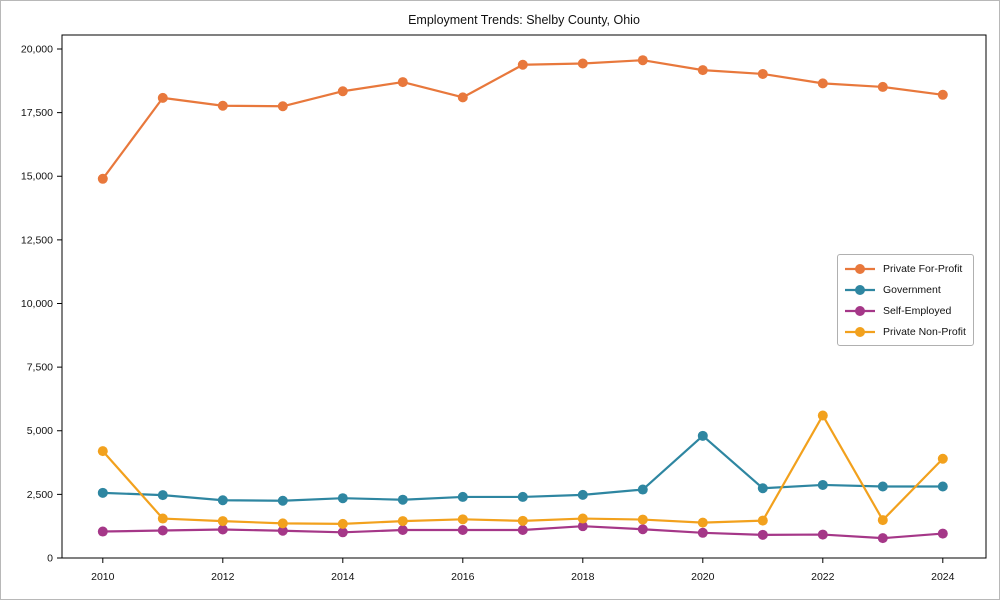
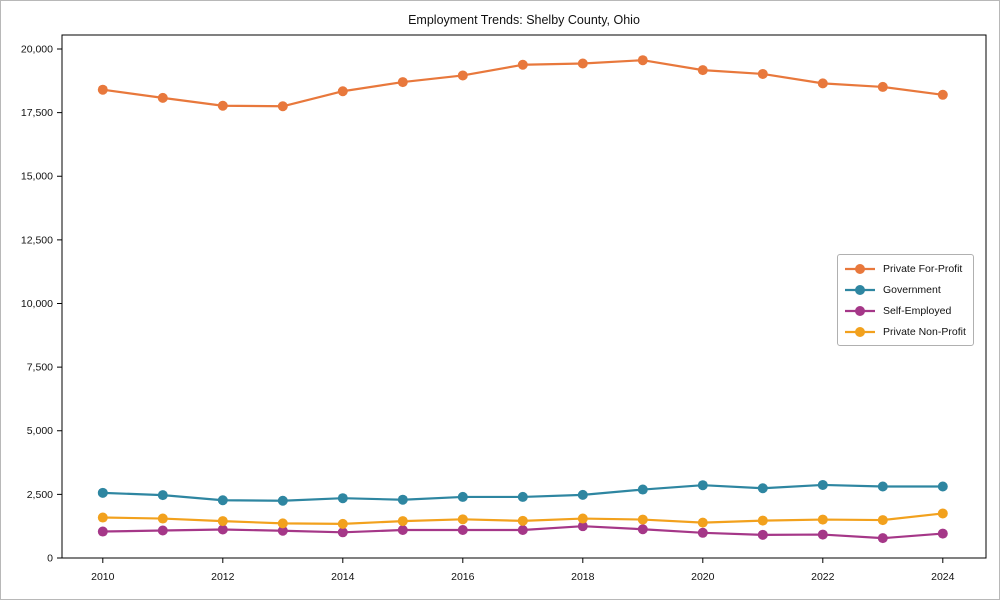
Private For-Profit/2010: 14900 -> 18400
Private Non-Profit/2010: 4200 -> 1600
Private For-Profit/2016: 18100 -> 19000
Government/2020: 4800 -> 2900
Private Non-Profit/2022: 5600 -> 1500
Private Non-Profit/2024: 3900 -> 1800
